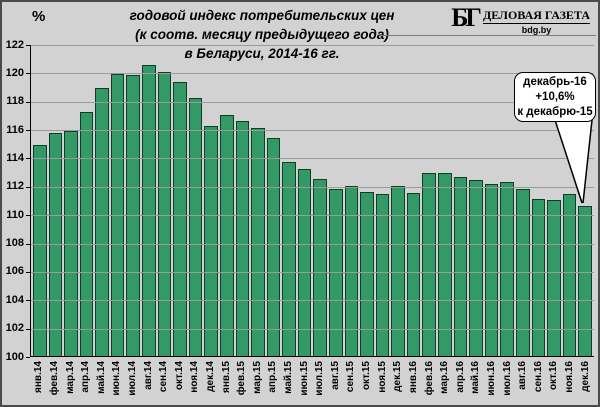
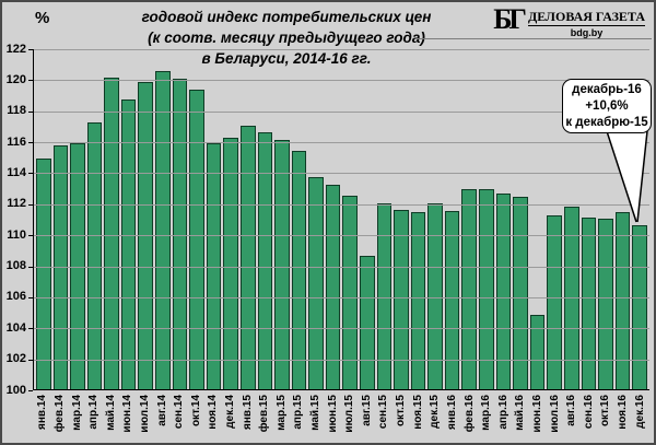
май.14: 118.9 -> 120.1
июн.14: 119.9 -> 118.7
ноя.14: 118.2 -> 115.9
авг.15: 111.8 -> 108.6
июн.16: 112.1 -> 104.8
июл.16: 112.3 -> 111.2
